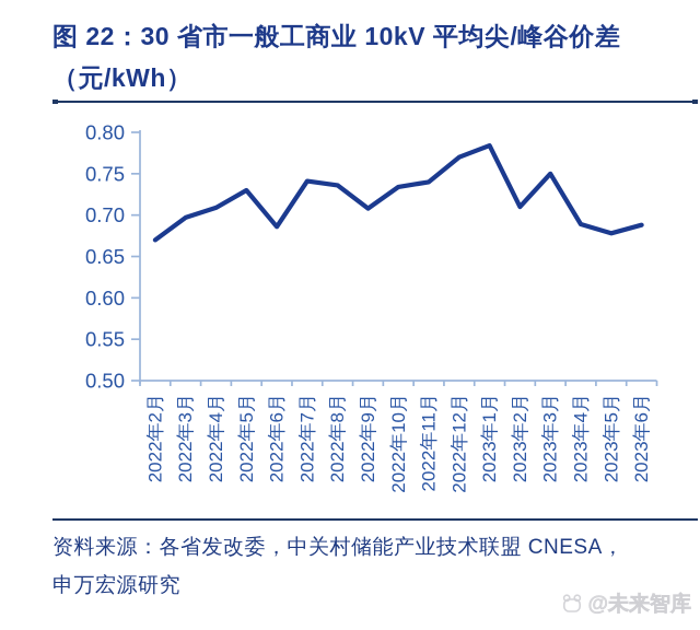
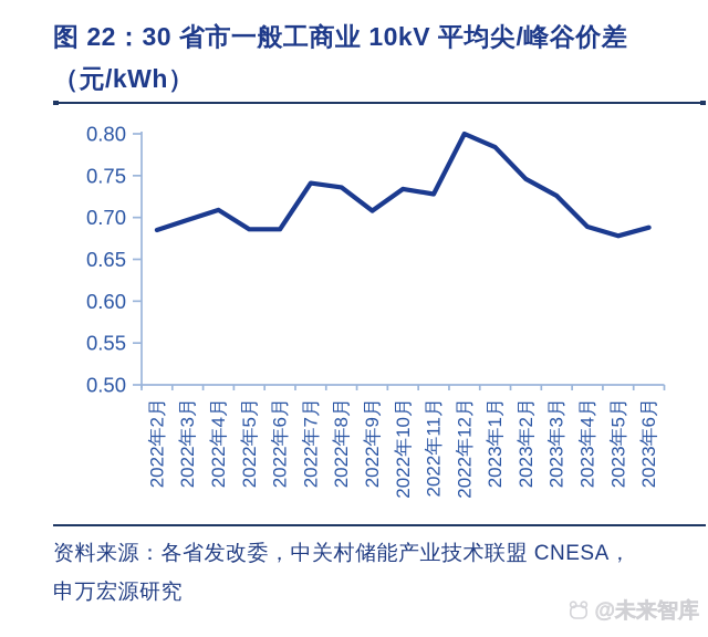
2022年2月: 0.67 -> 0.69
2022年5月: 0.73 -> 0.69
2022年11月: 0.74 -> 0.73
2022年12月: 0.77 -> 0.80
2023年2月: 0.71 -> 0.75
2023年3月: 0.75 -> 0.73
